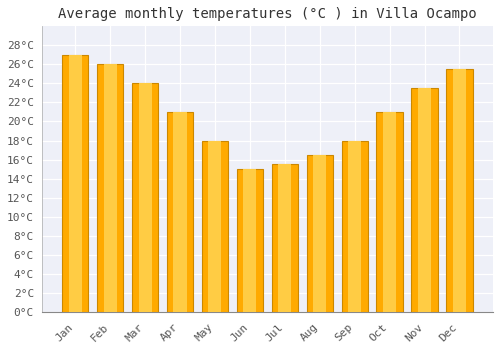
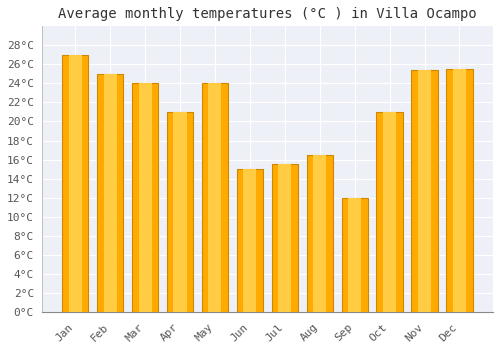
Feb: 26.0°C -> 25.0°C
May: 18.0°C -> 24.0°C
Sep: 18.0°C -> 12.0°C
Nov: 23.5°C -> 25.4°C
